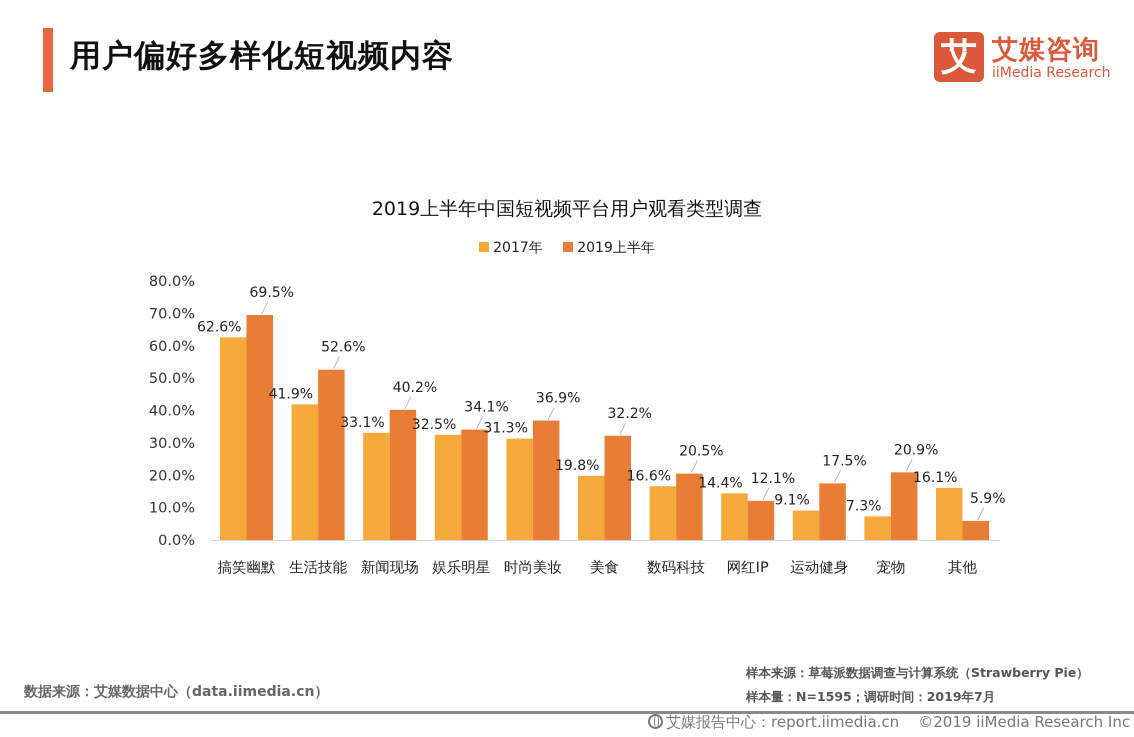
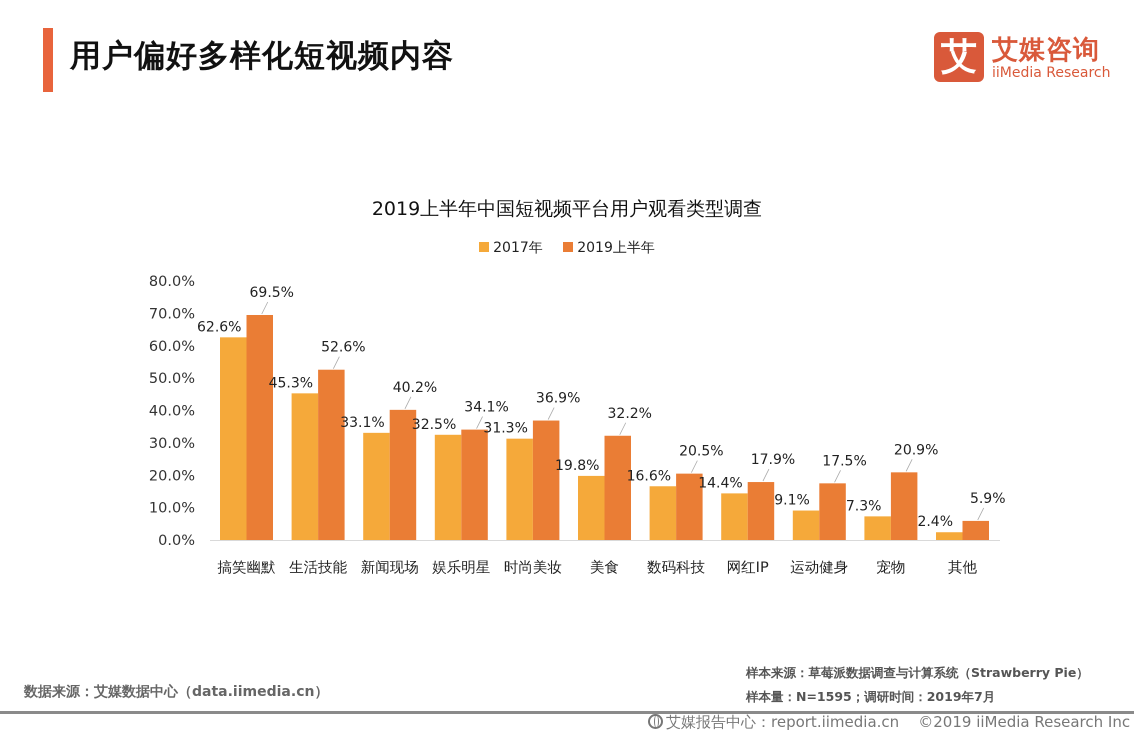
2017年/生活技能: 41.9% -> 45.3%
2019上半年/网红IP: 12.1% -> 17.9%
2017年/其他: 16.1% -> 2.4%
